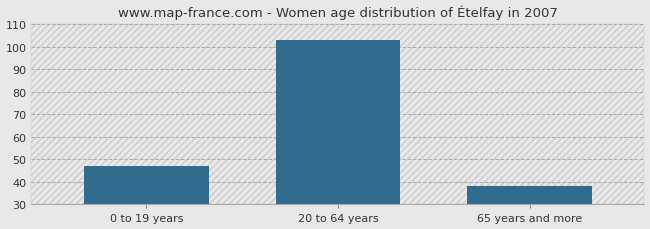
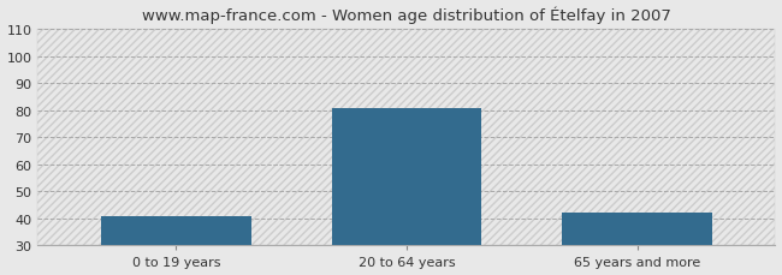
0 to 19 years: 47 -> 41
20 to 64 years: 103 -> 81
65 years and more: 38 -> 42
